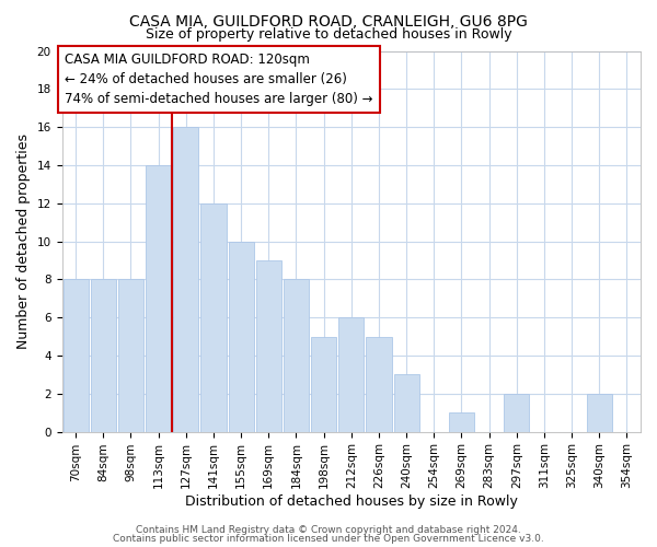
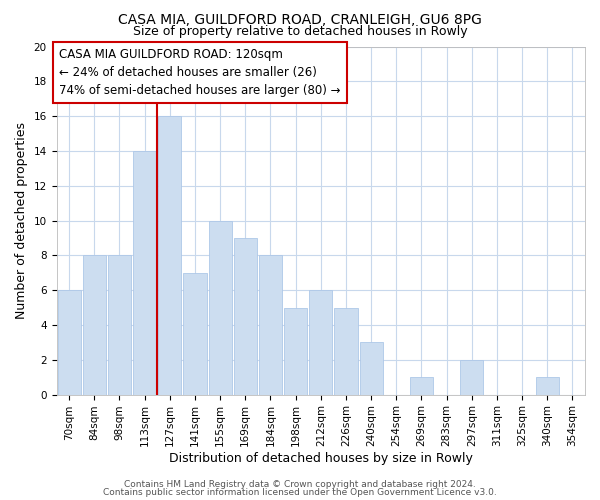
70sqm: 8 -> 6
141sqm: 12 -> 7
340sqm: 2 -> 1
